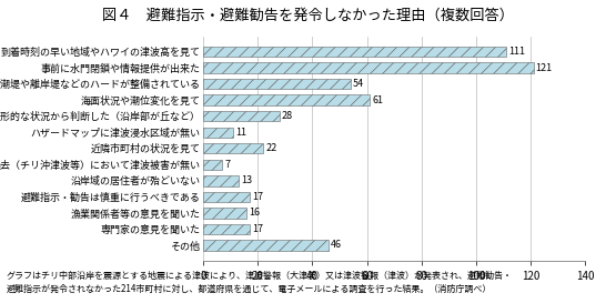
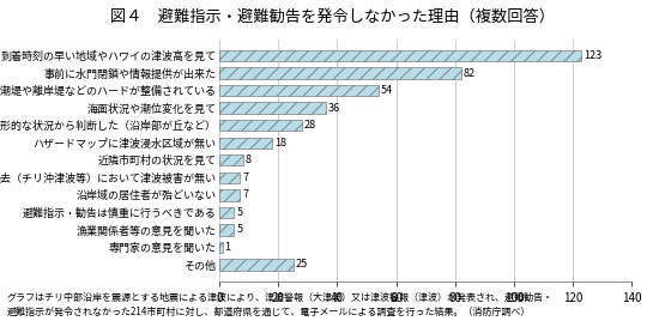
到着時刻の早い地域やハワイの津波高を見て: 111 -> 123
事前に水門閉鎖や情報提供が出来た: 121 -> 82
海面状況や潮位変化を見て: 61 -> 36
ハザードマップに津波浸水区域が無い: 11 -> 18
近隣市町村の状況を見て: 22 -> 8
沿岸域の居住者が殆どいない: 13 -> 7
避難指示・勧告は慎重に行うべきである: 17 -> 5
漁業関係者等の意見を聞いた: 16 -> 5
専門家の意見を聞いた: 17 -> 1
その他: 46 -> 25
